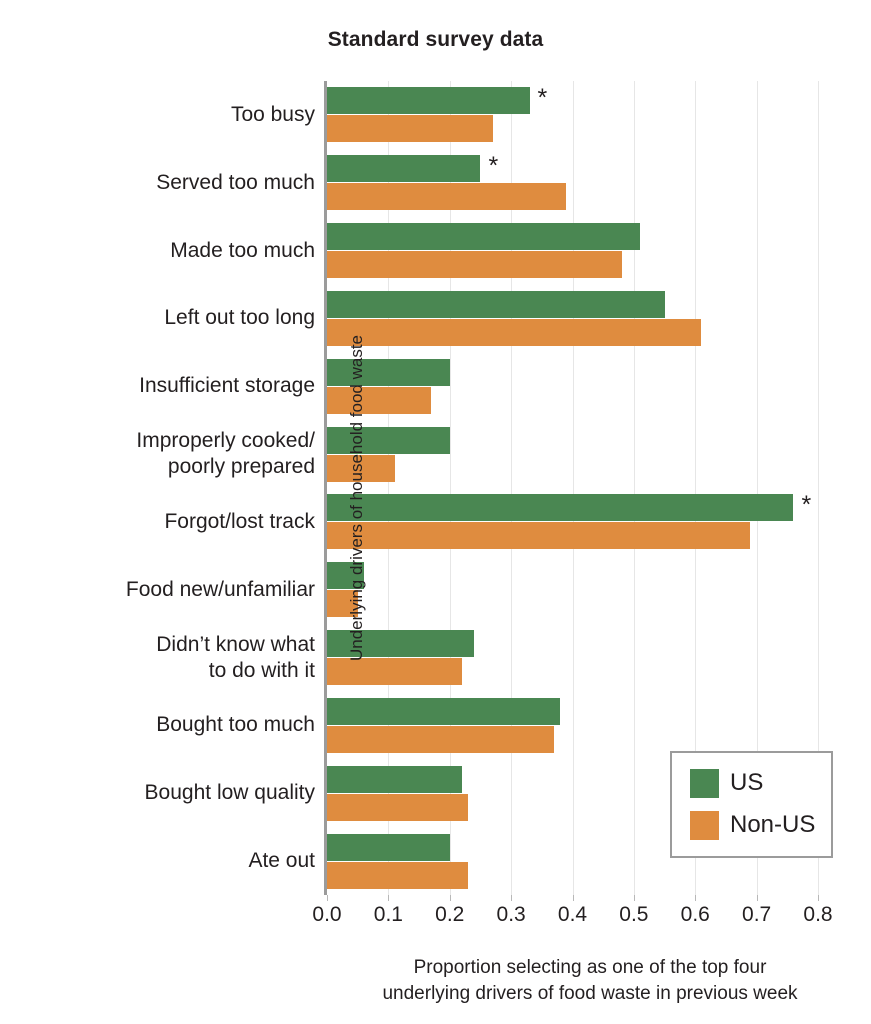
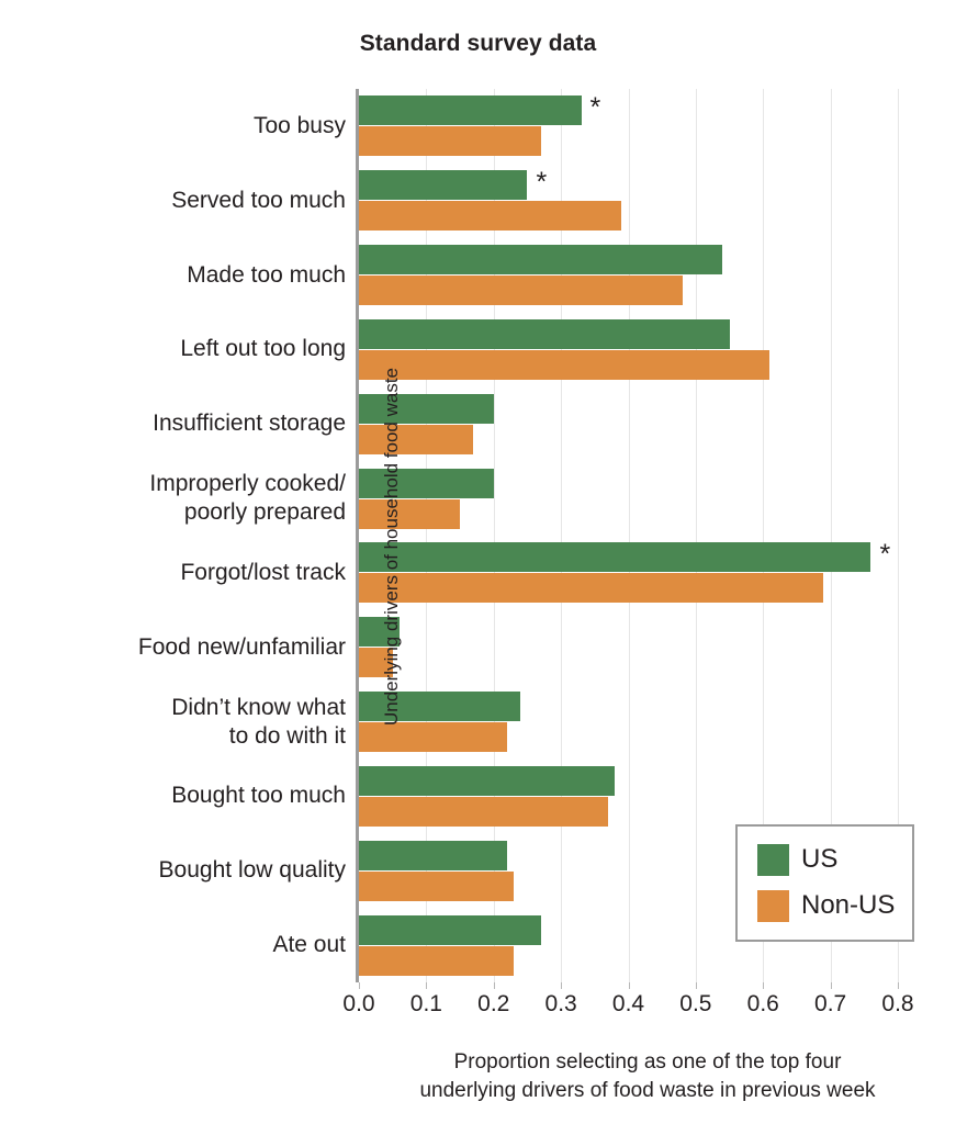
US/Made too much: 0.51 -> 0.54
Non-US/Improperly cooked/ poorly prepared: 0.11 -> 0.15
US/Ate out: 0.20 -> 0.27
